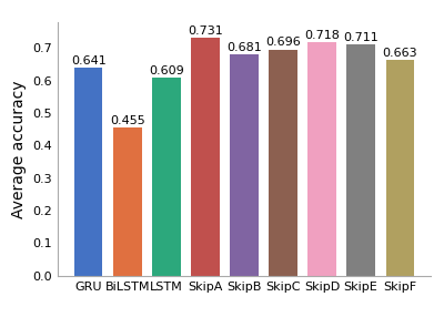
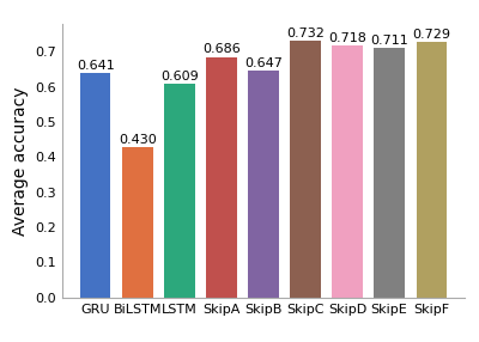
BiLSTM: 0.455 -> 0.430
SkipA: 0.731 -> 0.686
SkipB: 0.681 -> 0.647
SkipC: 0.696 -> 0.732
SkipF: 0.663 -> 0.729
